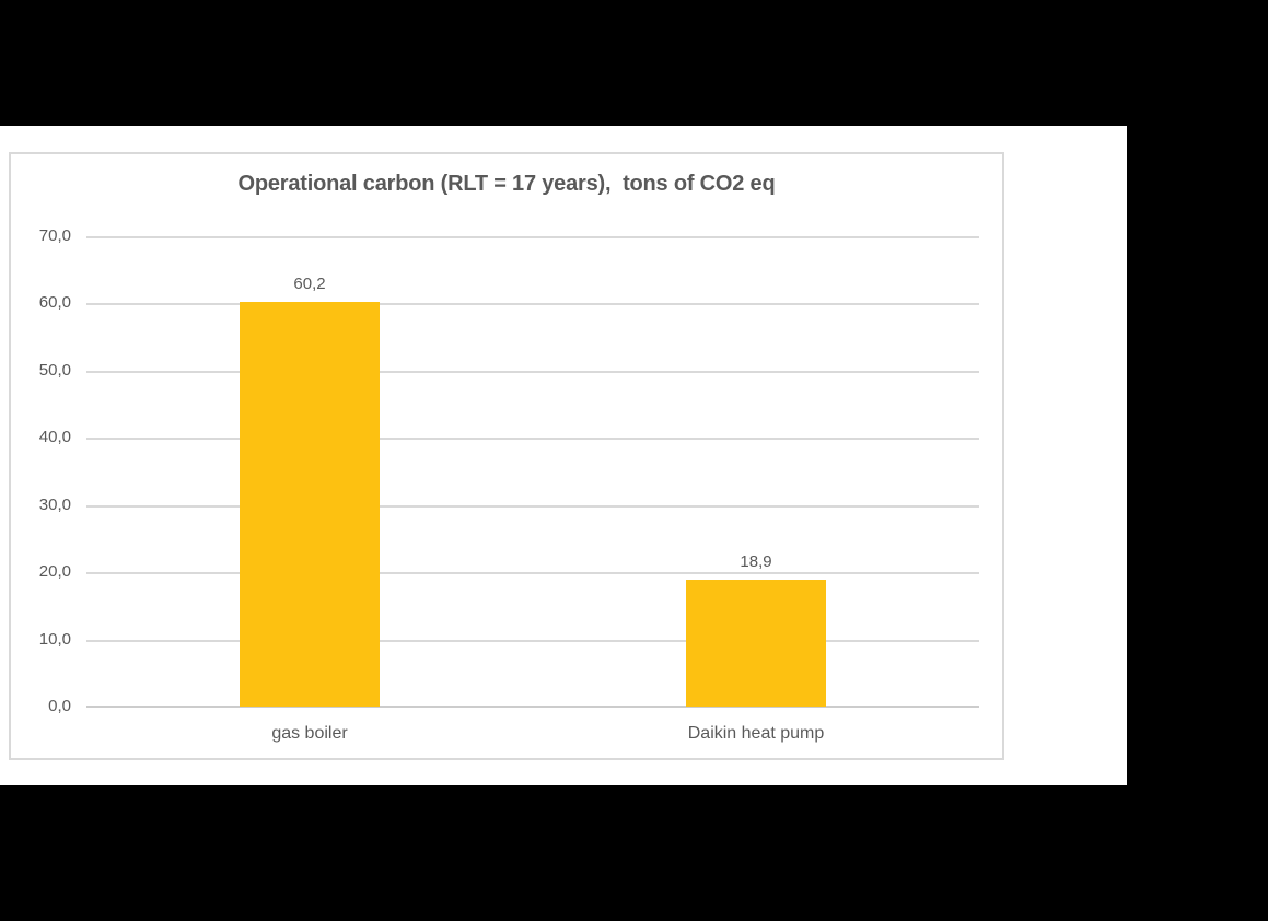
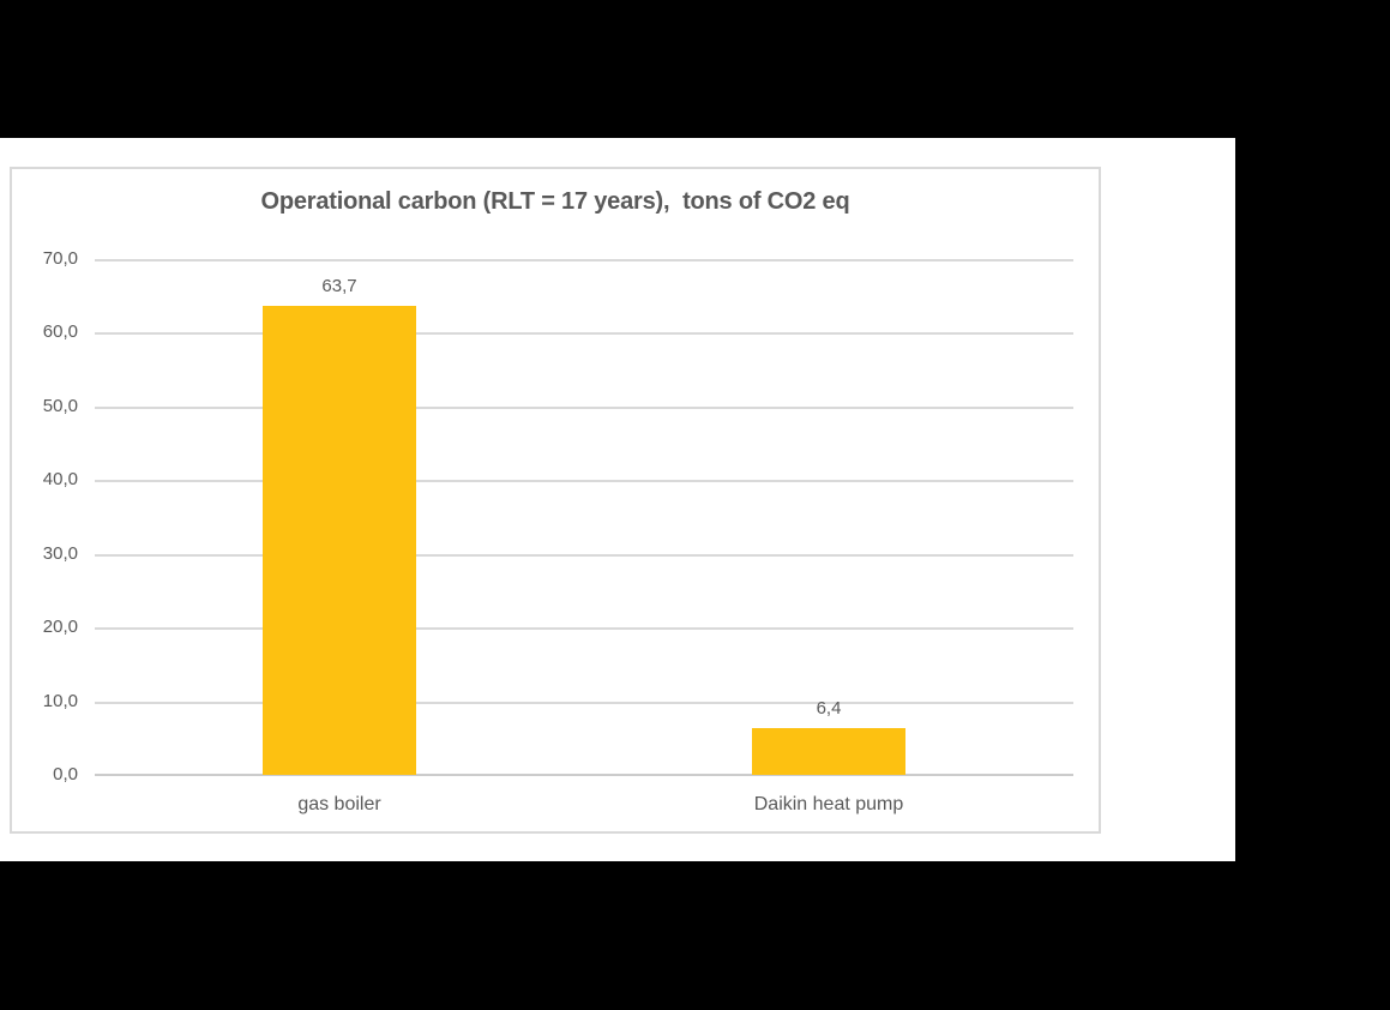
gas boiler: 60,2 -> 63,7
Daikin heat pump: 18,9 -> 6,4
